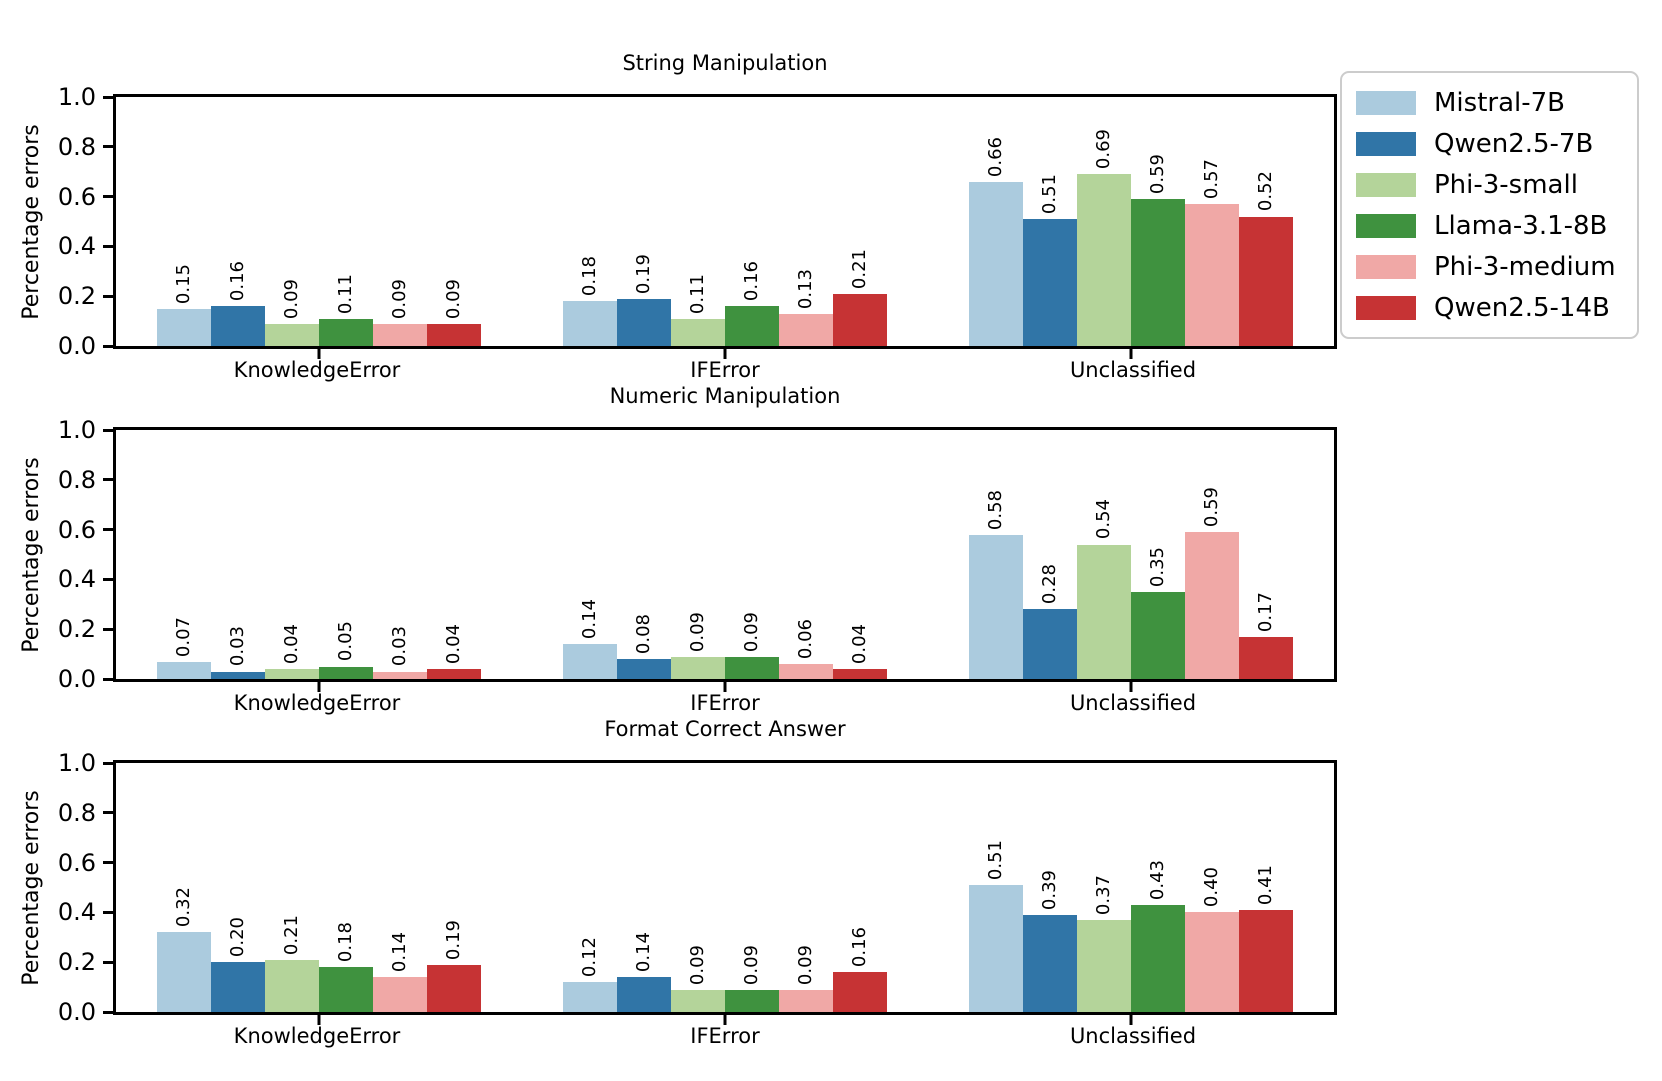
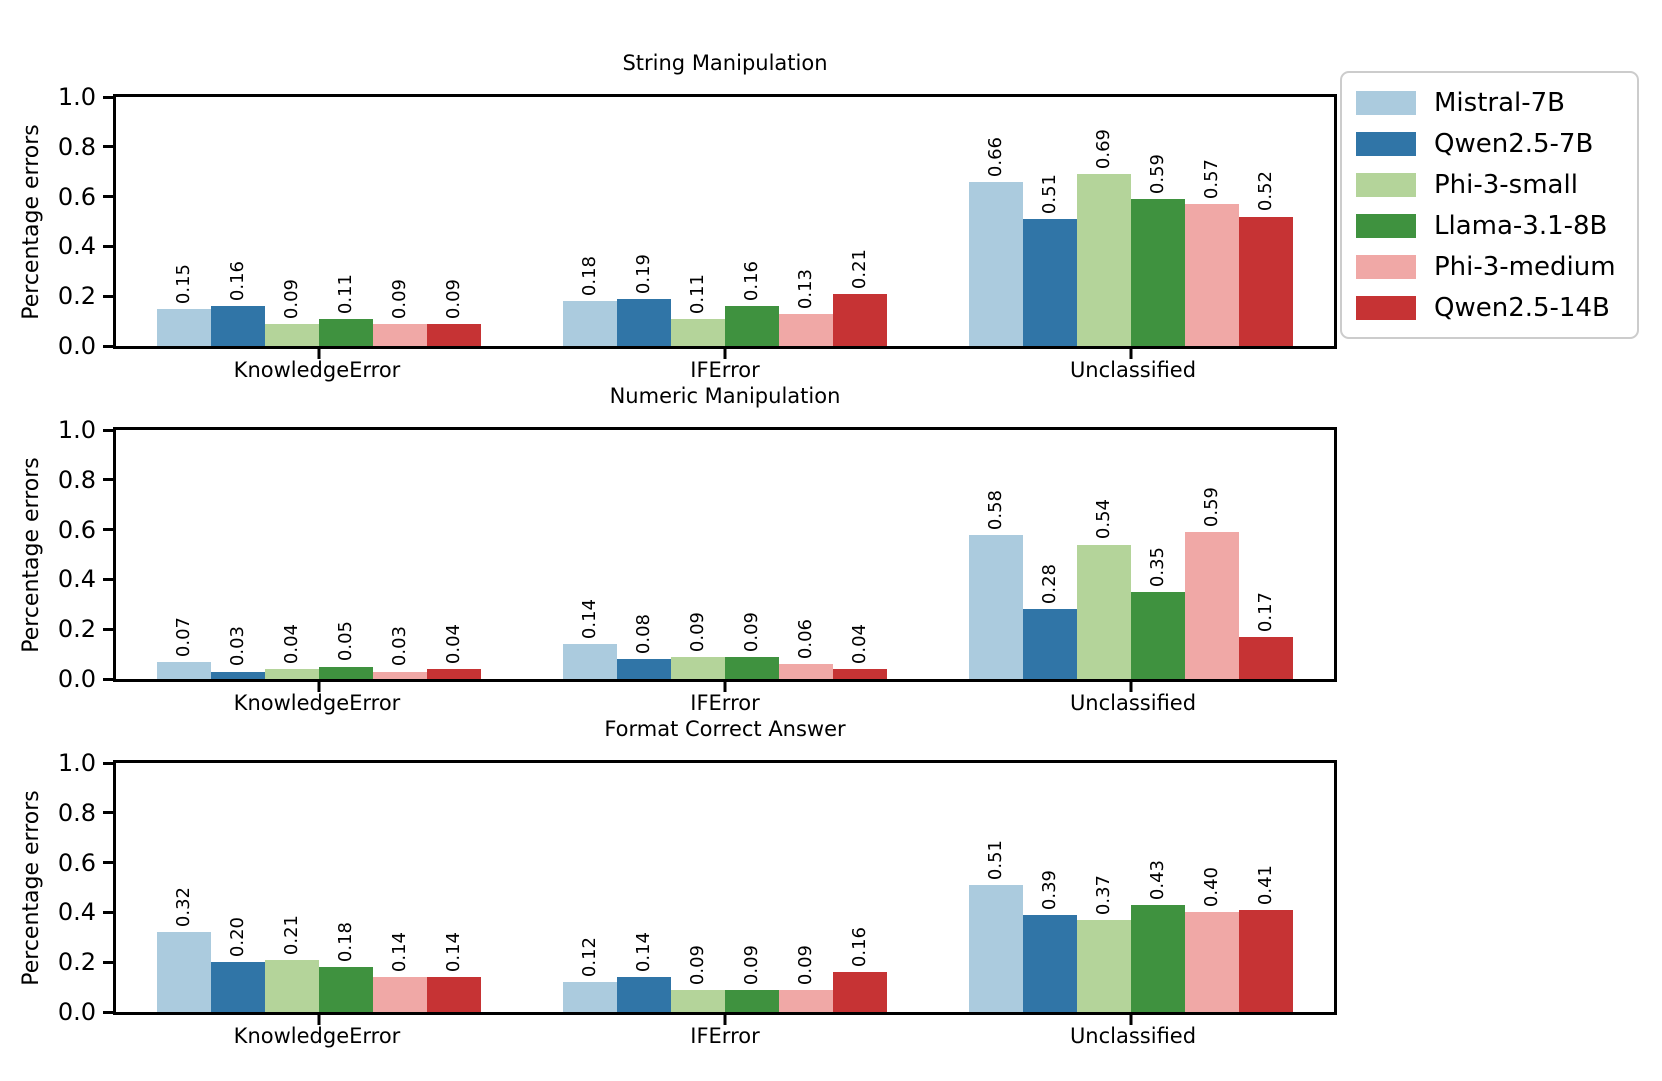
Format Correct Answer/Qwen2.5-14B/KnowledgeError: 0.19 -> 0.14
